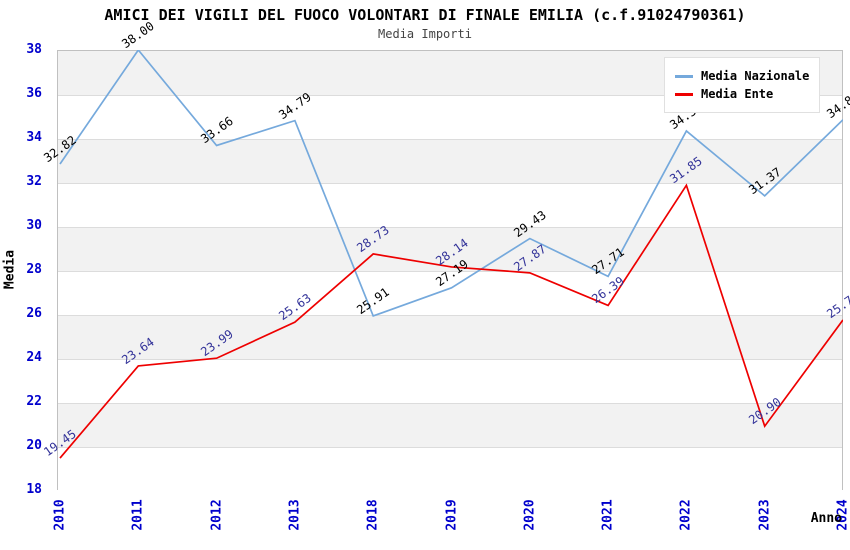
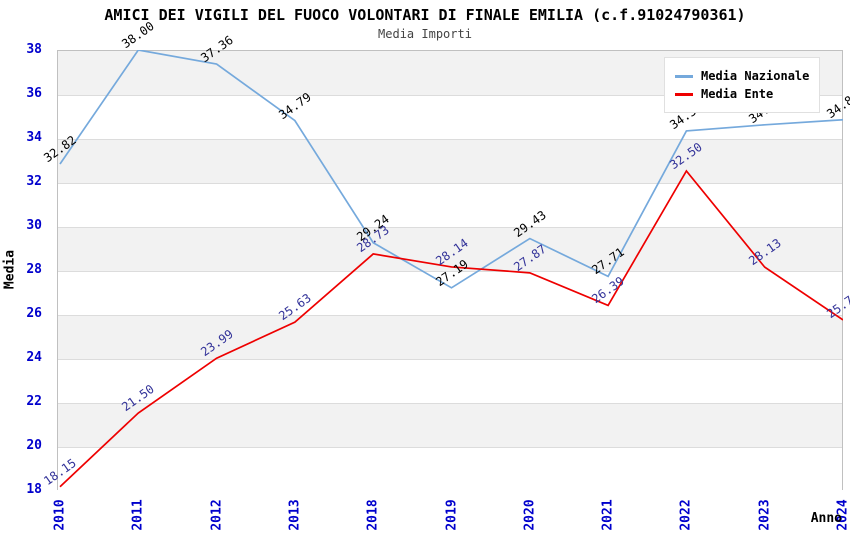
Media Ente/2010: 19.45 -> 18.15
Media Ente/2011: 23.64 -> 21.50
Media Nazionale/2012: 33.66 -> 37.36
Media Nazionale/2018: 25.91 -> 29.24
Media Ente/2022: 31.85 -> 32.50
Media Nazionale/2023: 31.37 -> 34.60
Media Ente/2023: 20.90 -> 28.13
